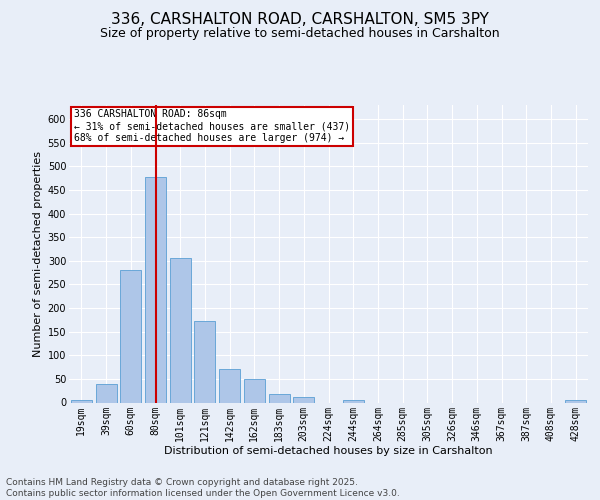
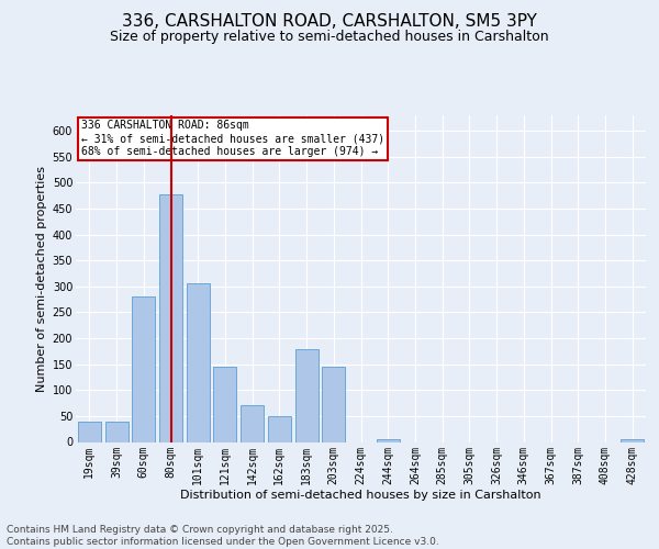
19sqm: 5 -> 40
121sqm: 173 -> 145
183sqm: 18 -> 180
203sqm: 12 -> 145
